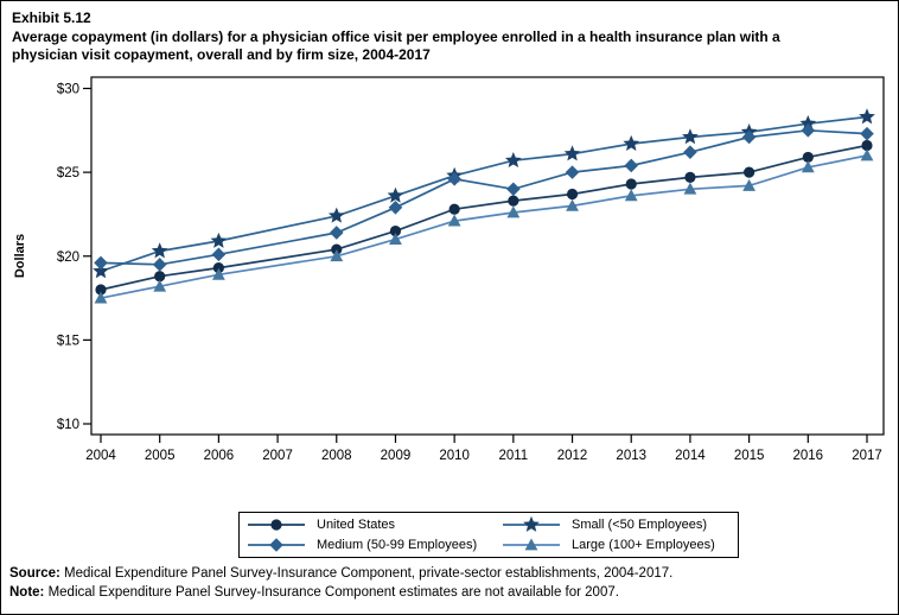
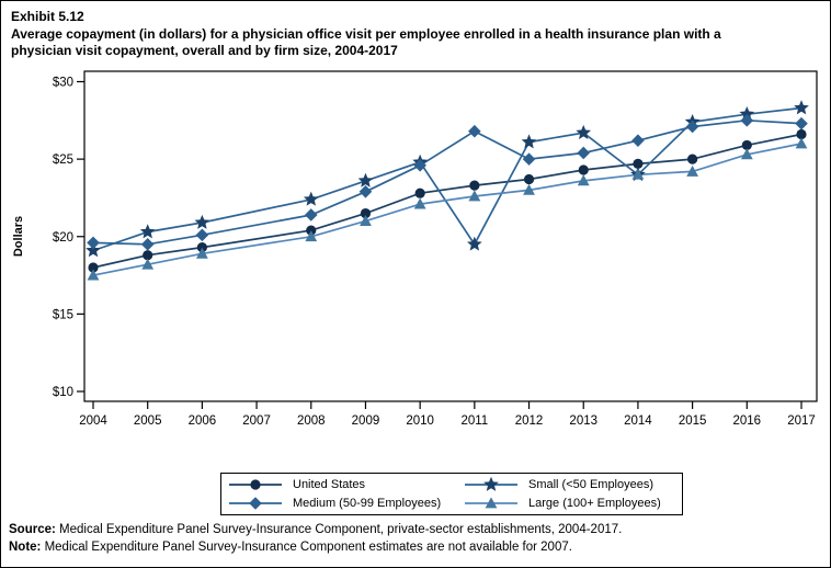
Small (<50 Employees)/2011: $25.7 -> $19.5
Medium (50-99 Employees)/2011: $24.0 -> $26.8
Small (<50 Employees)/2014: $27.1 -> $24.0
